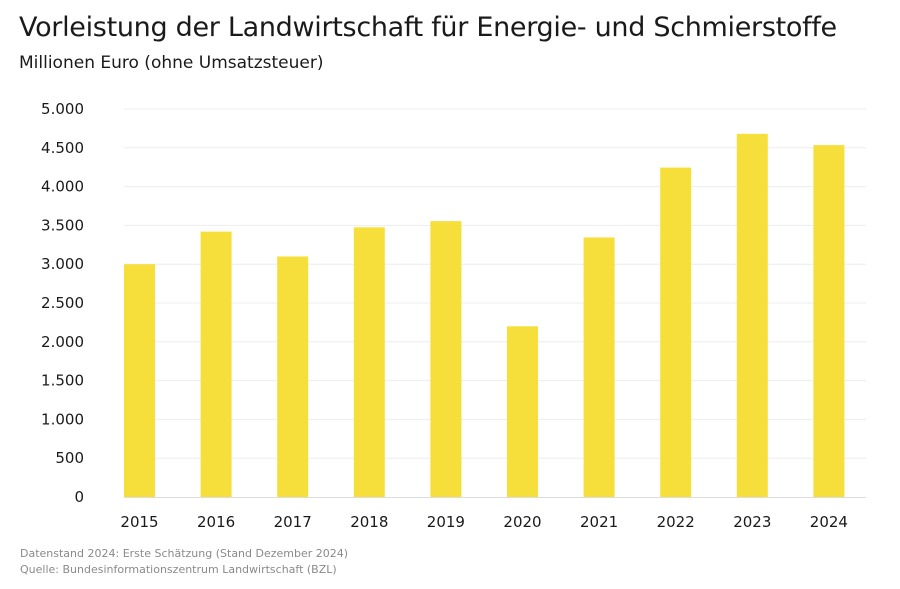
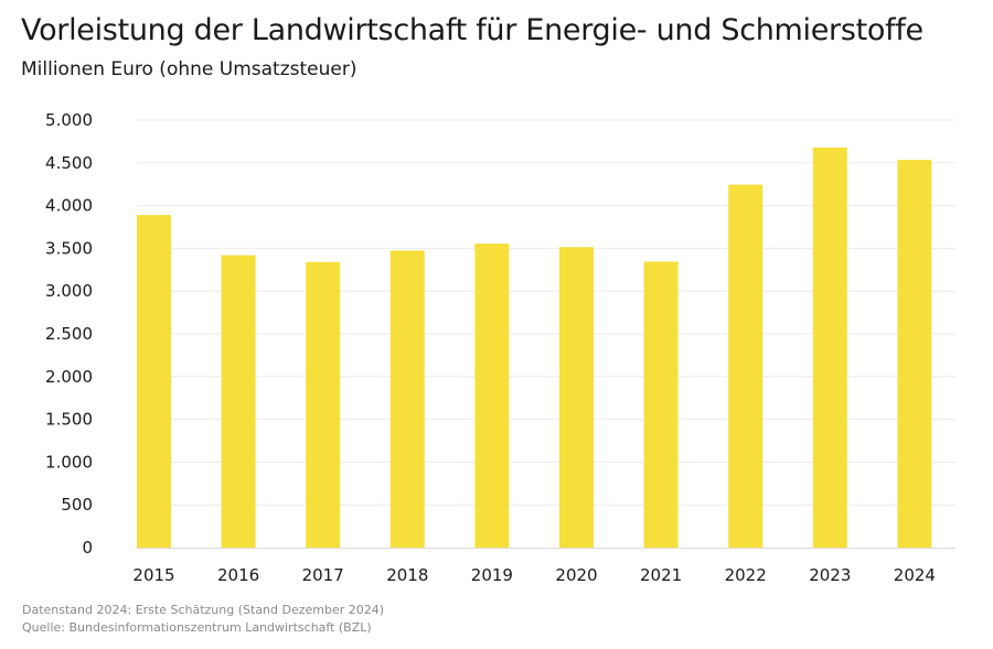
2015: 3000 -> 3900
2017: 3100 -> 3300
2020: 2200 -> 3500
